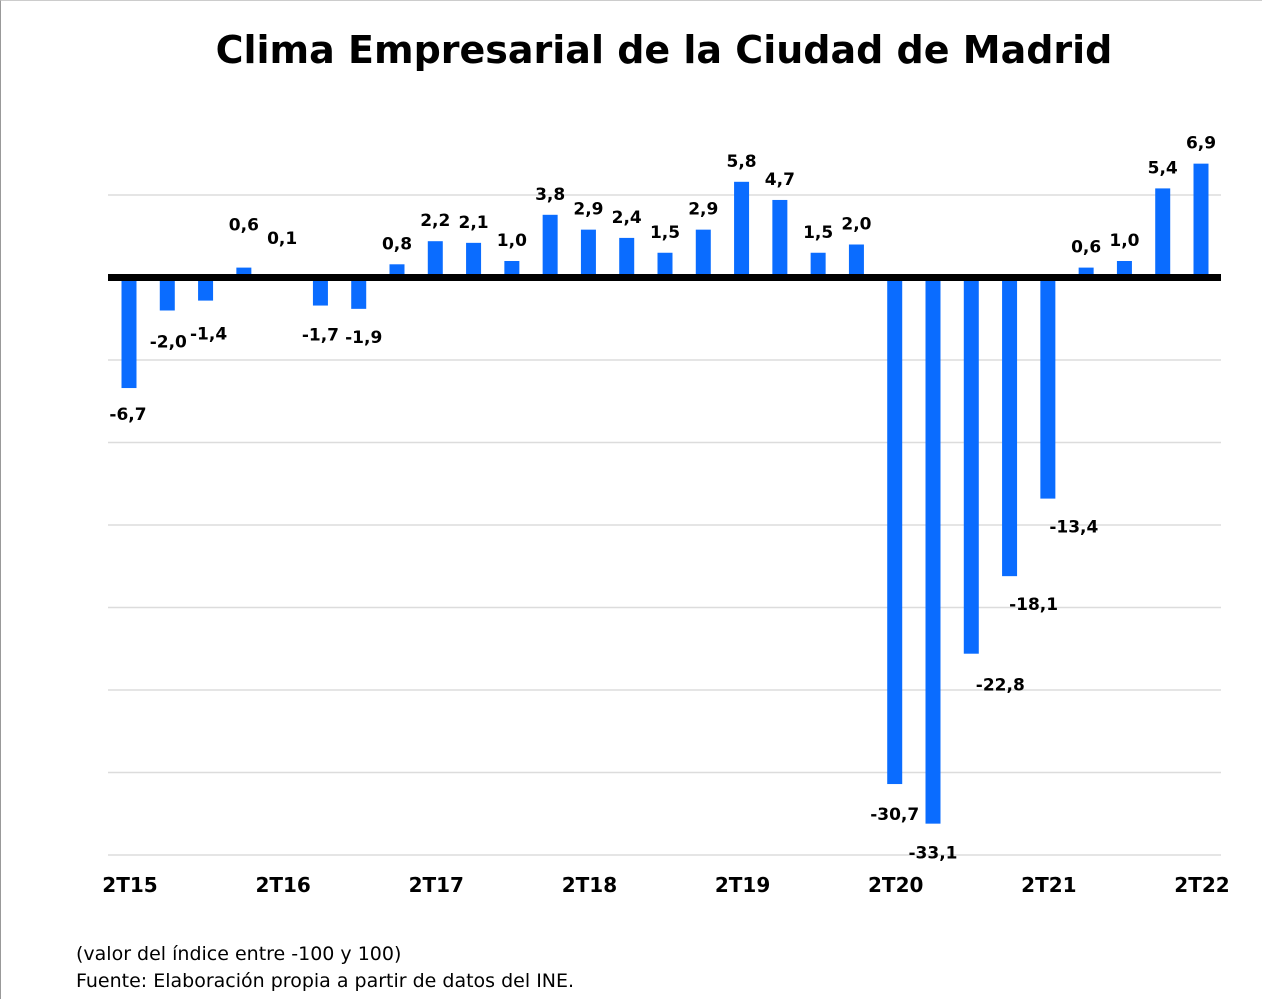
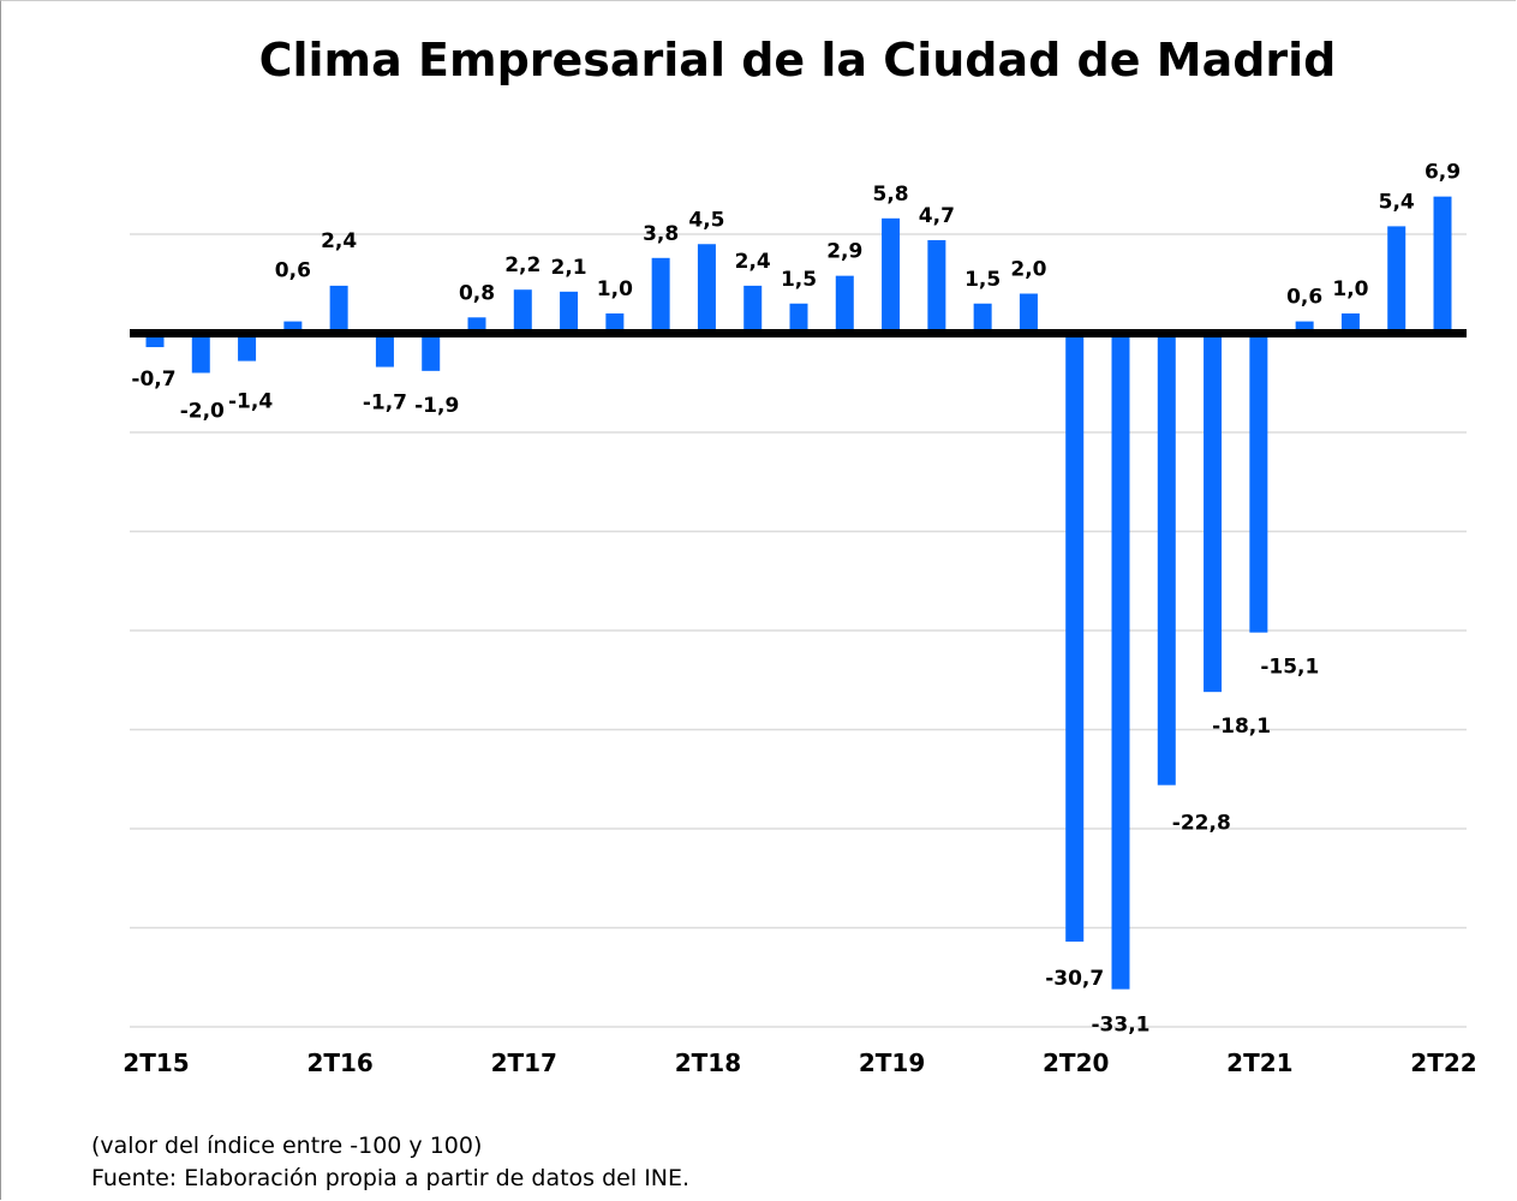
2T15: -6,7 -> -0,7
2T16: 0,1 -> 2,4
2T18: 2,9 -> 4,5
2T21: -13,4 -> -15,1
